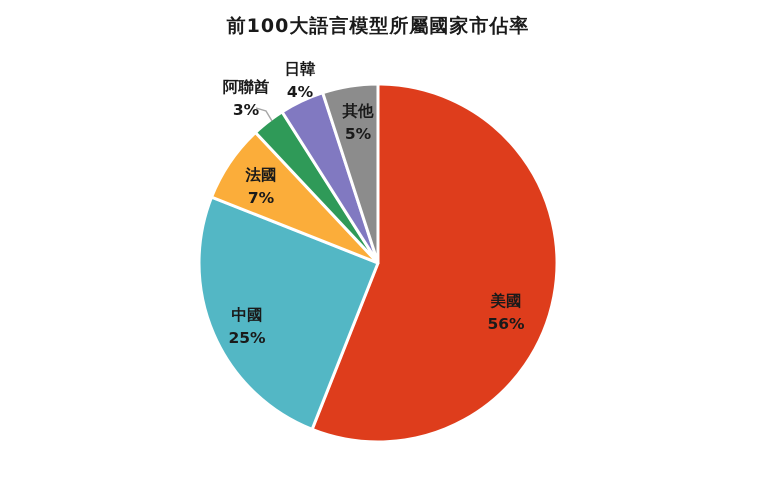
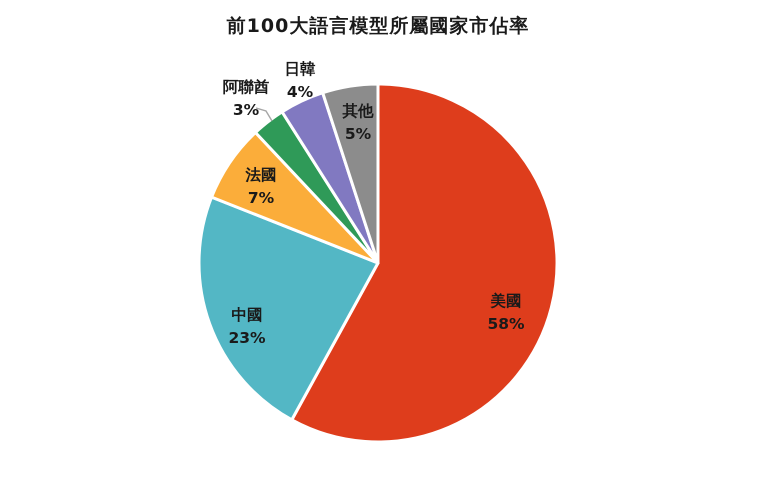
美國: 56% -> 58%
中國: 25% -> 23%
